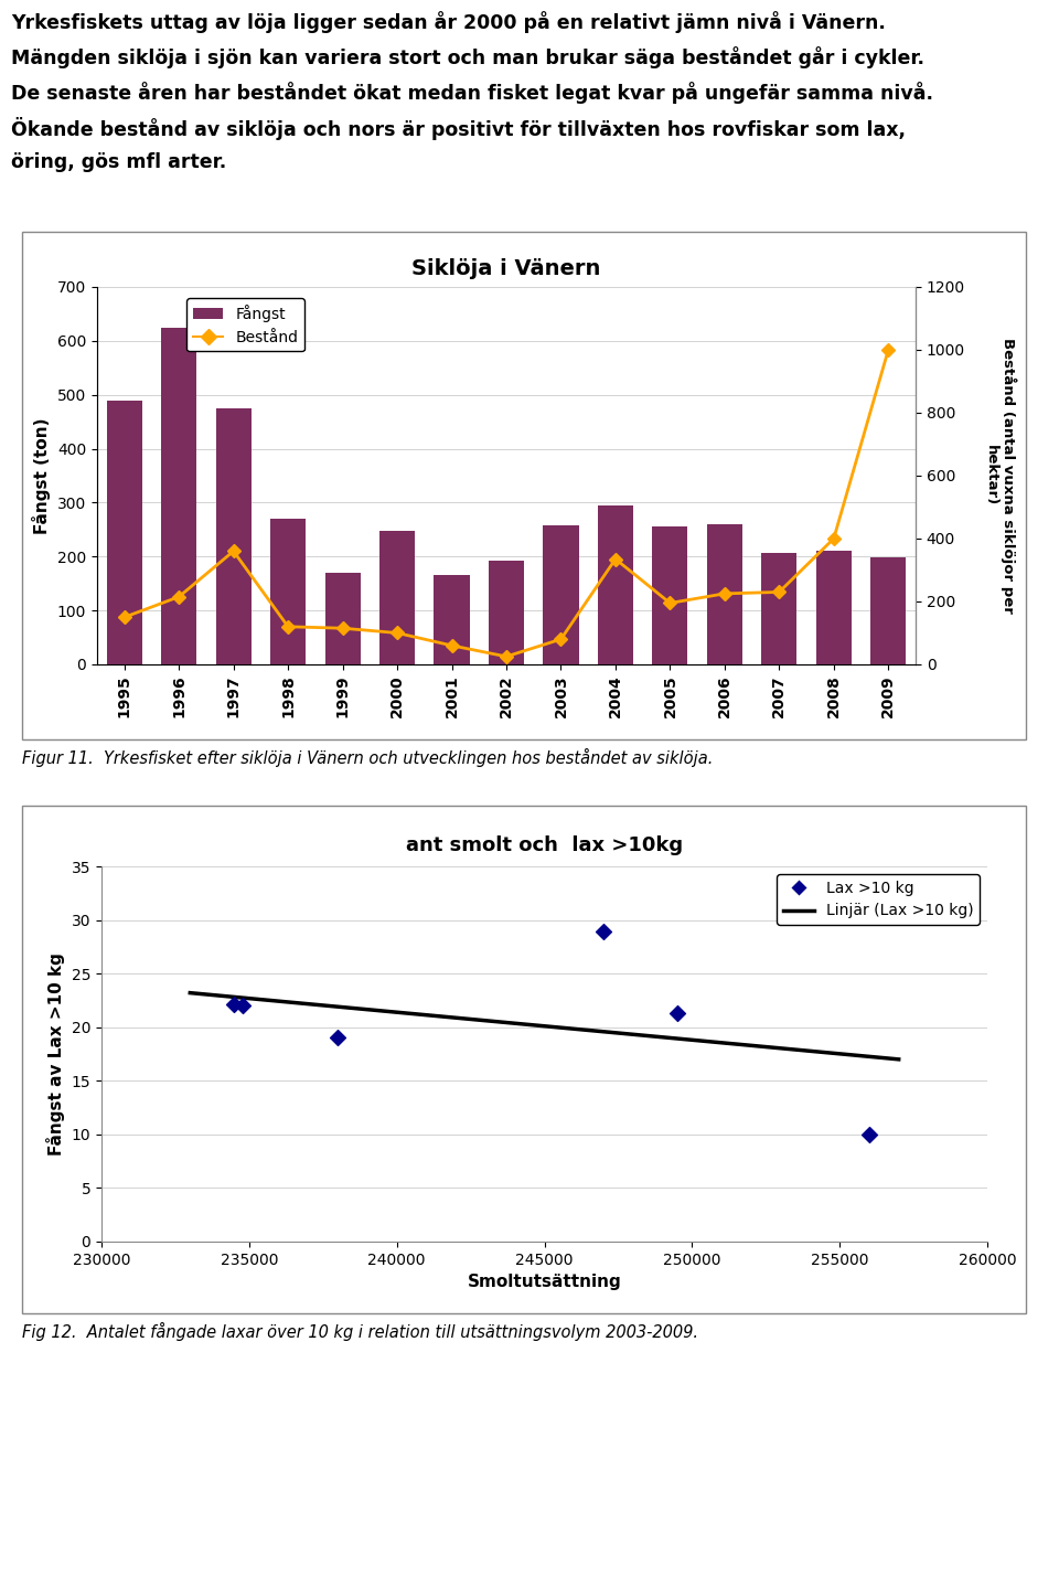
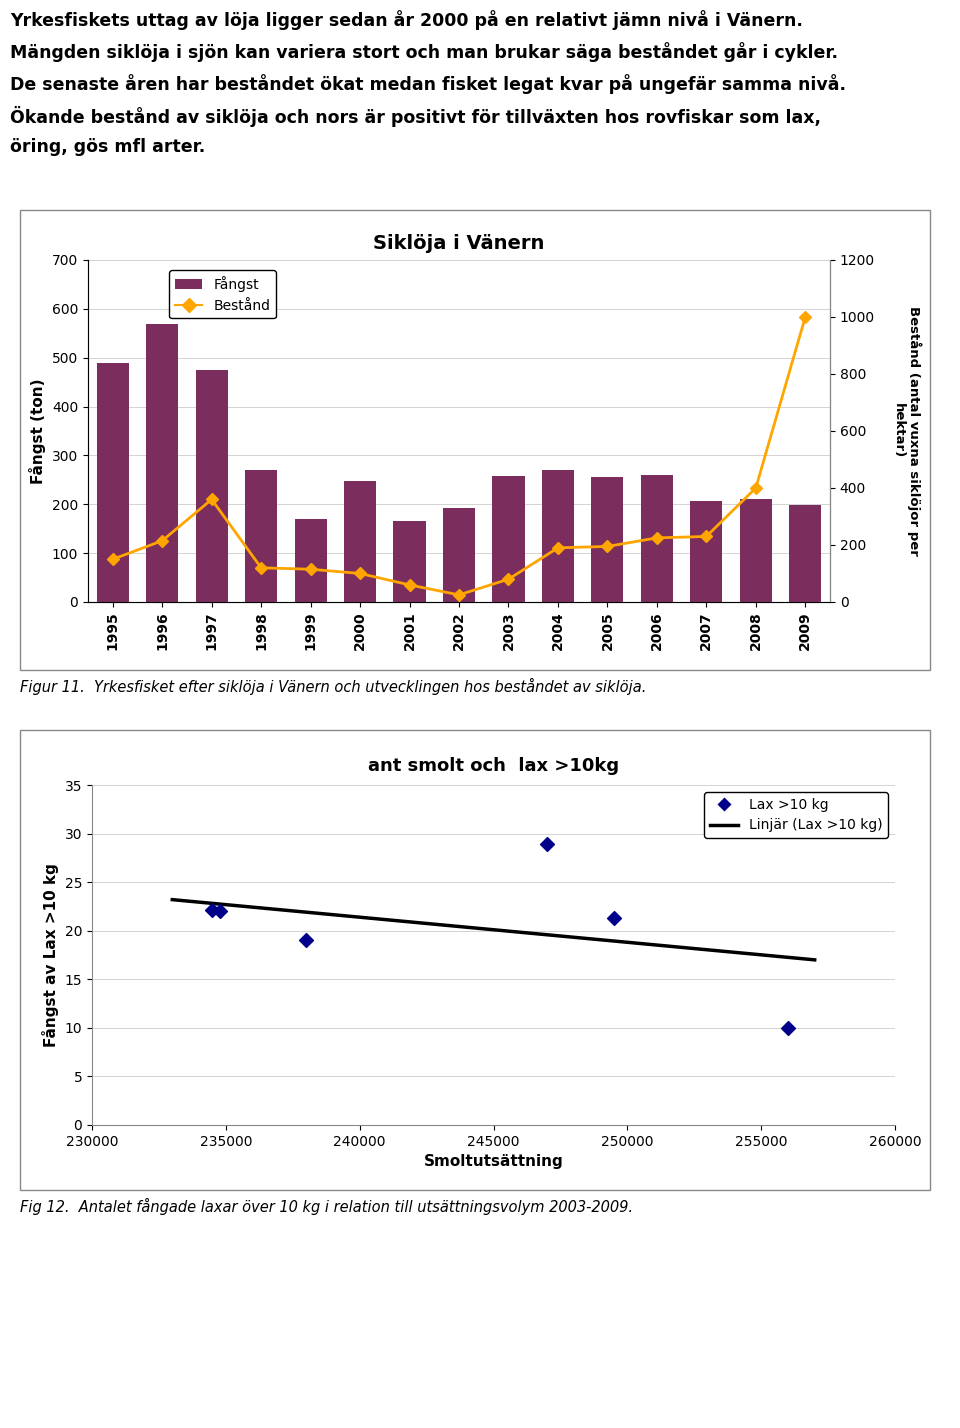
Siklöja i Vänern/Fångst/1996: 625 -> 570
Siklöja i Vänern/Fångst/2004: 295 -> 270
Siklöja i Vänern/Bestånd/2004: 335 -> 190
